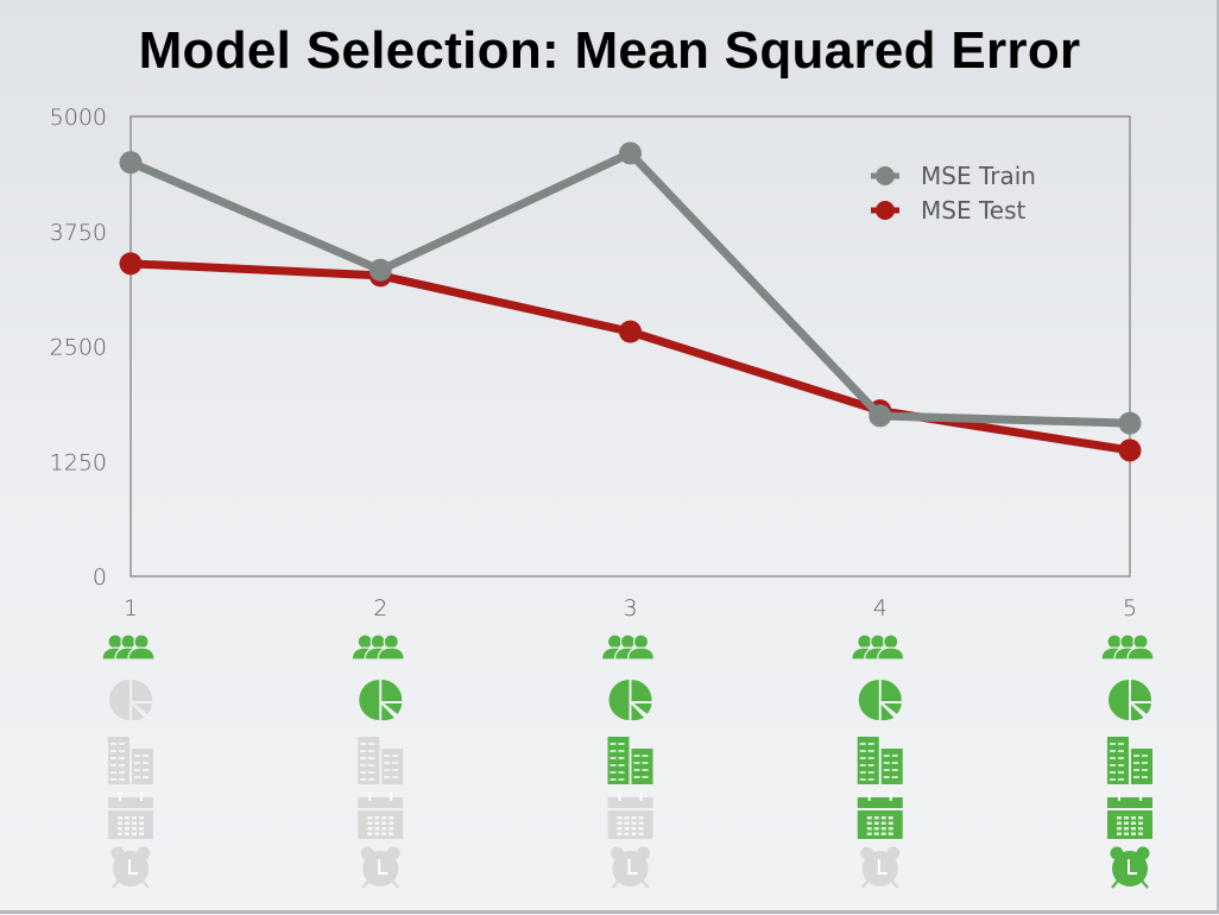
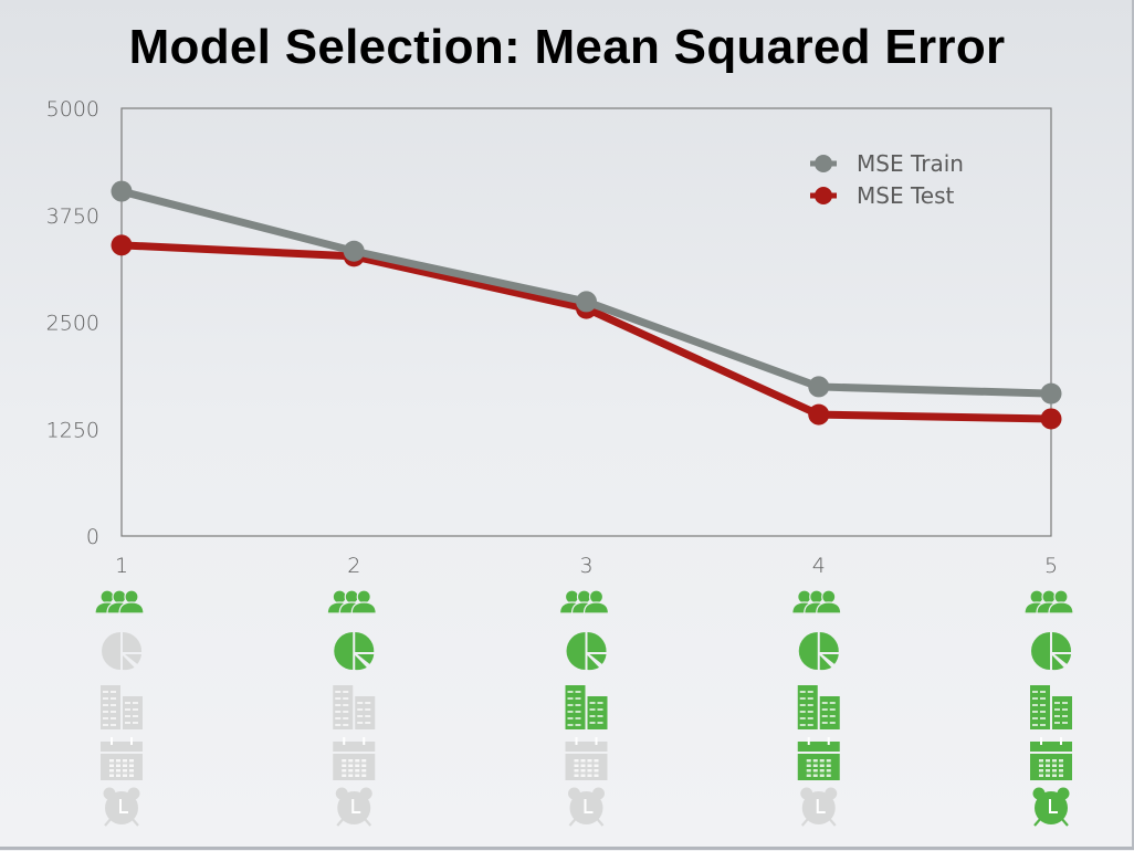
MSE Train/1: 4500 -> 4000
MSE Train/3: 4600 -> 2700
MSE Test/4: 1800 -> 1400
